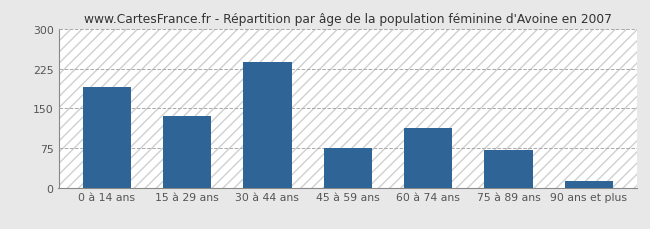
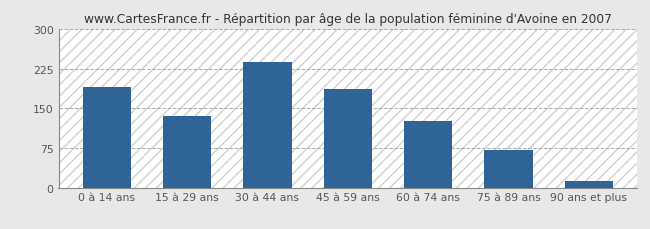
45 à 59 ans: 74 -> 186
60 à 74 ans: 112 -> 126
